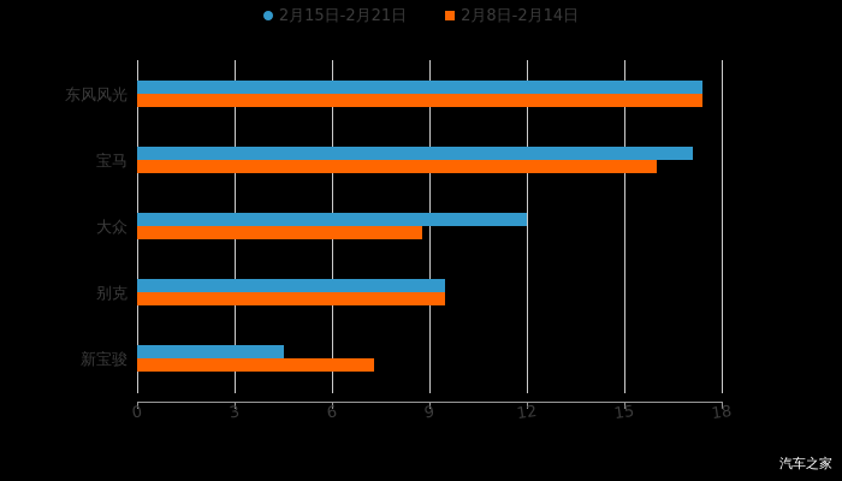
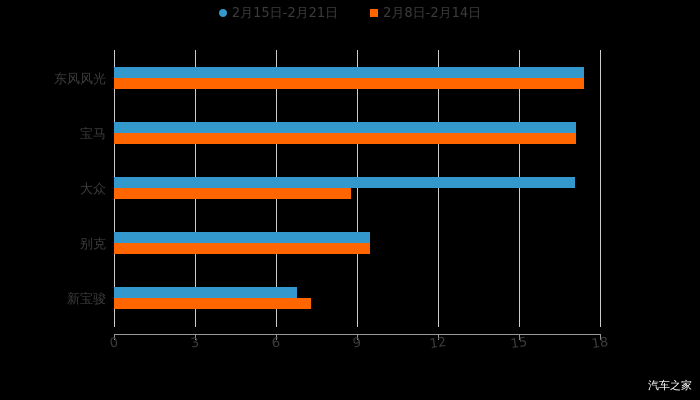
2月8日-2月14日/宝马: 16.0 -> 17.1
2月15日-2月21日/大众: 12.0 -> 17.1
2月15日-2月21日/新宝骏: 4.5 -> 6.8
